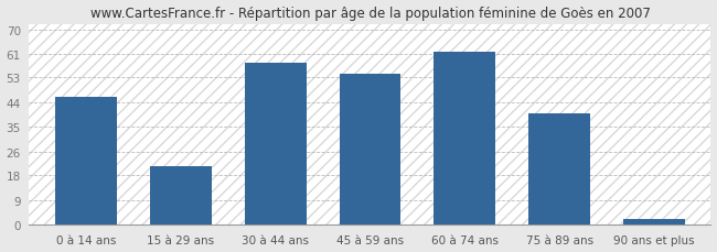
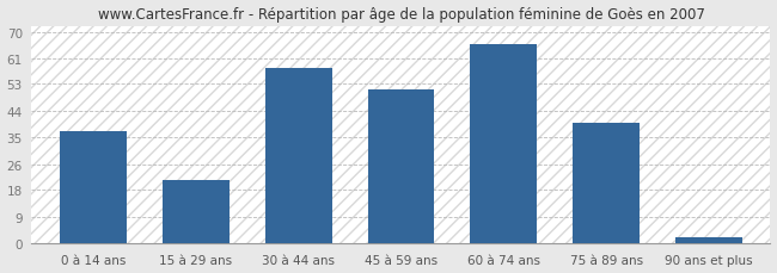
0 à 14 ans: 46 -> 37
45 à 59 ans: 54 -> 51
60 à 74 ans: 62 -> 66
